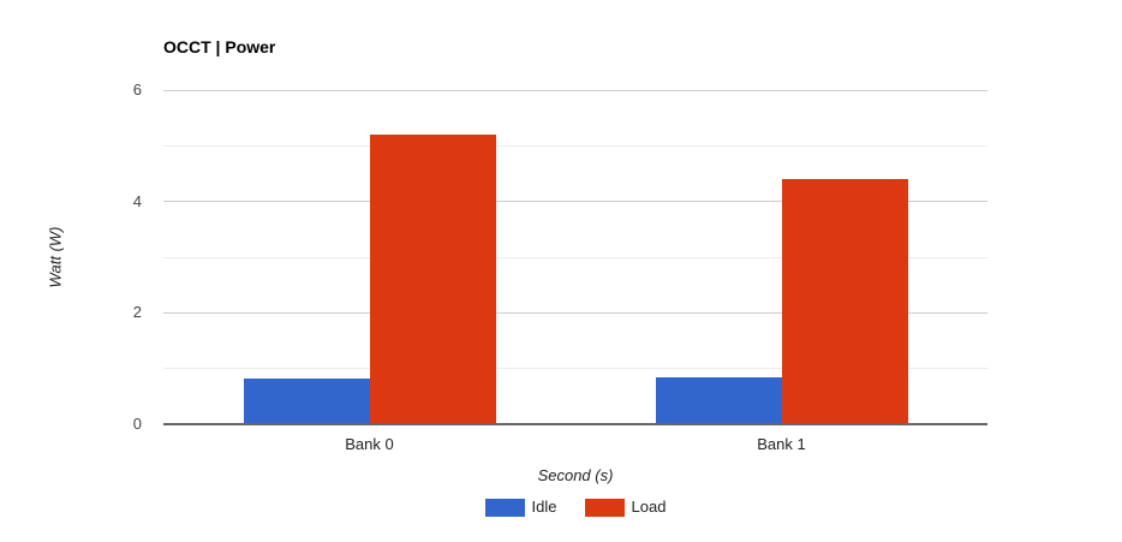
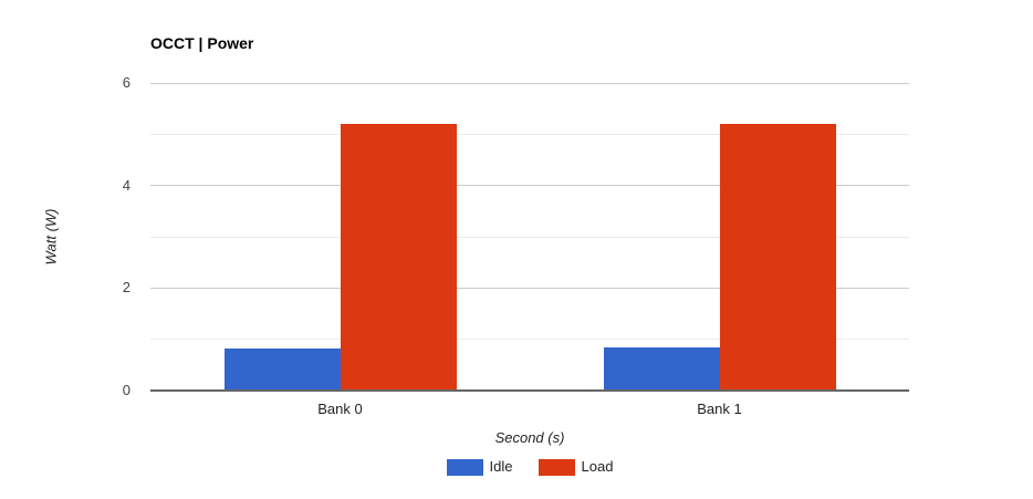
Load/Bank 1: 4.4 -> 5.2
